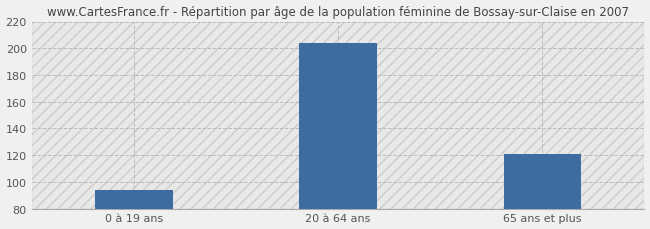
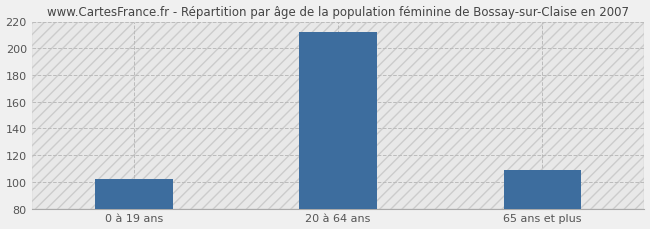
0 à 19 ans: 94 -> 102
20 à 64 ans: 204 -> 212
65 ans et plus: 121 -> 109
